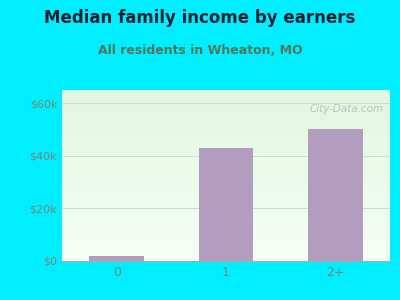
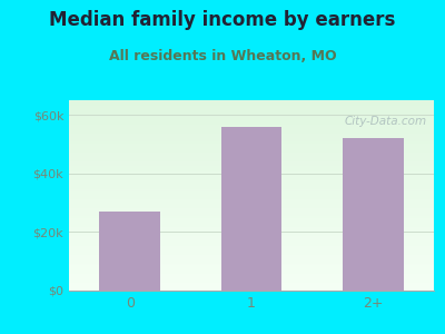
0: $2k -> $27k
1: $43k -> $56k
2+: $50k -> $52k
